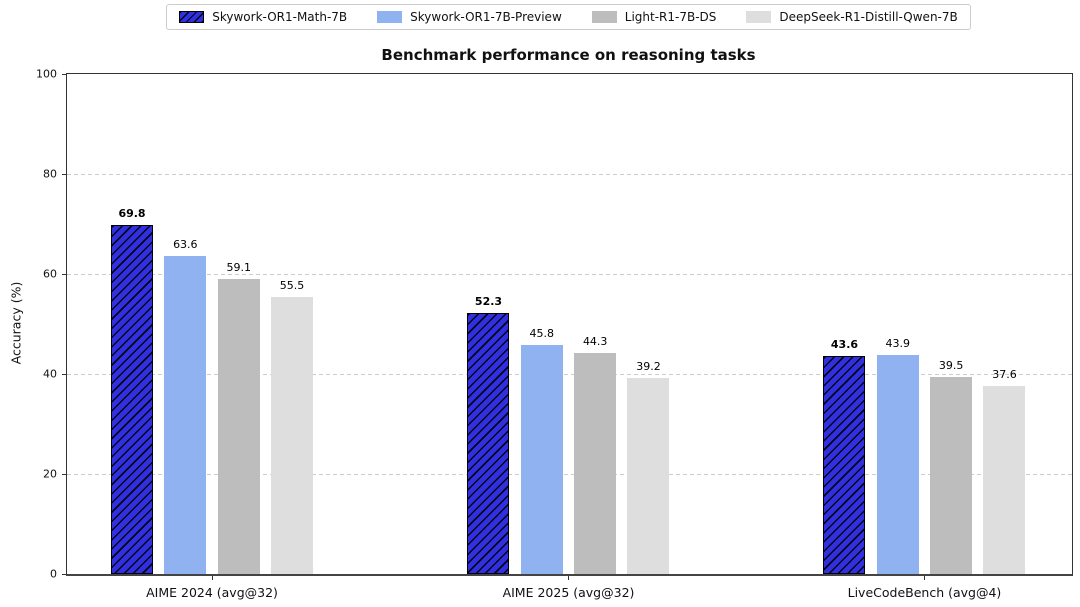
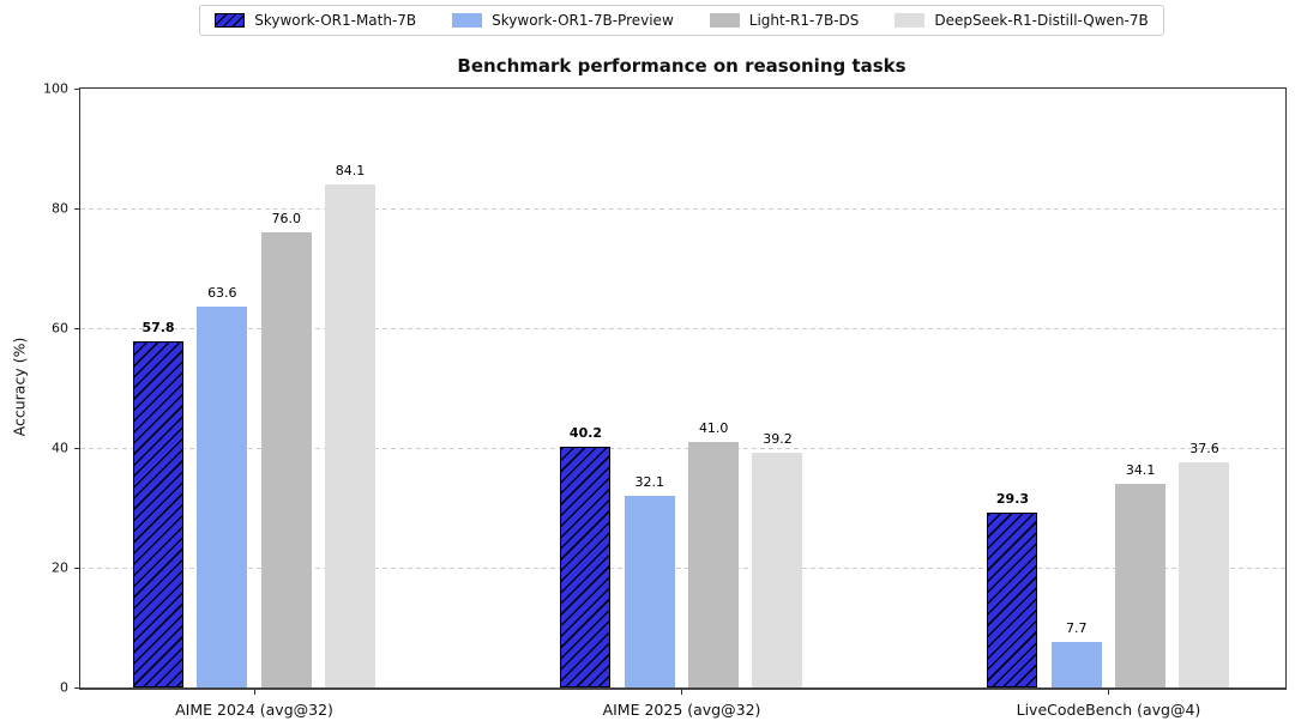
Skywork-OR1-Math-7B/AIME 2024 (avg@32): 69.8 -> 57.8
Light-R1-7B-DS/AIME 2024 (avg@32): 59.1 -> 76.0
DeepSeek-R1-Distill-Qwen-7B/AIME 2024 (avg@32): 55.5 -> 84.1
Skywork-OR1-Math-7B/AIME 2025 (avg@32): 52.3 -> 40.2
Skywork-OR1-7B-Preview/AIME 2025 (avg@32): 45.8 -> 32.1
Light-R1-7B-DS/AIME 2025 (avg@32): 44.3 -> 41.0
Skywork-OR1-Math-7B/LiveCodeBench (avg@4): 43.6 -> 29.3
Skywork-OR1-7B-Preview/LiveCodeBench (avg@4): 43.9 -> 7.7
Light-R1-7B-DS/LiveCodeBench (avg@4): 39.5 -> 34.1
